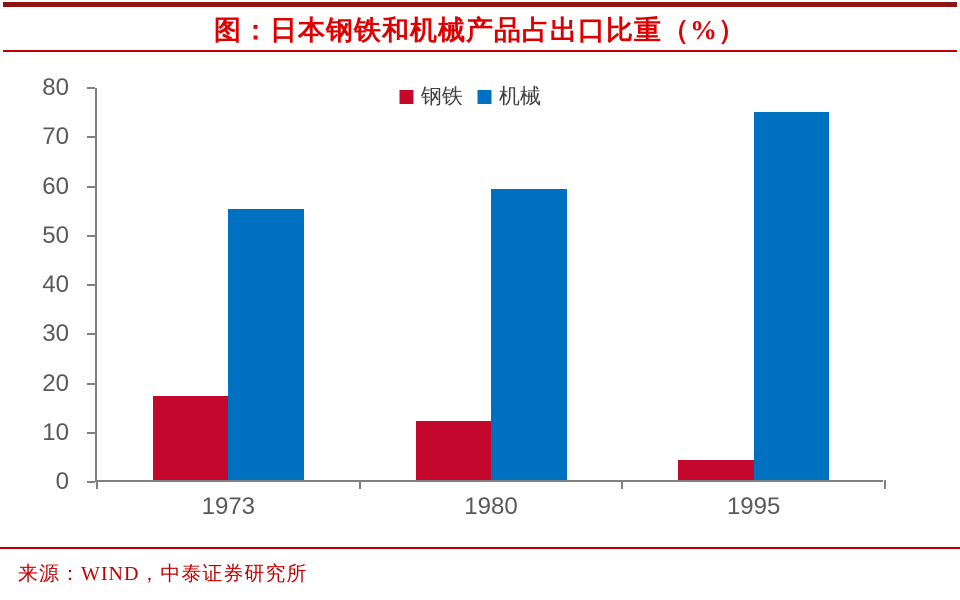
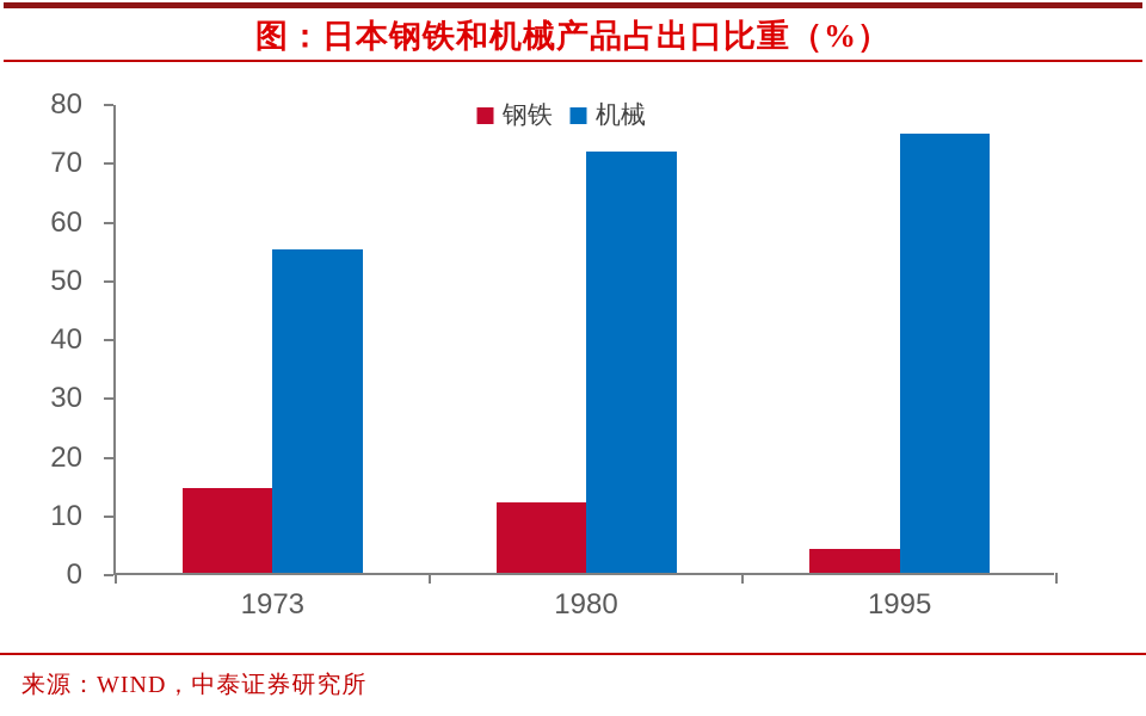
钢铁/1973: 17 -> 14
机械/1980: 59 -> 72
